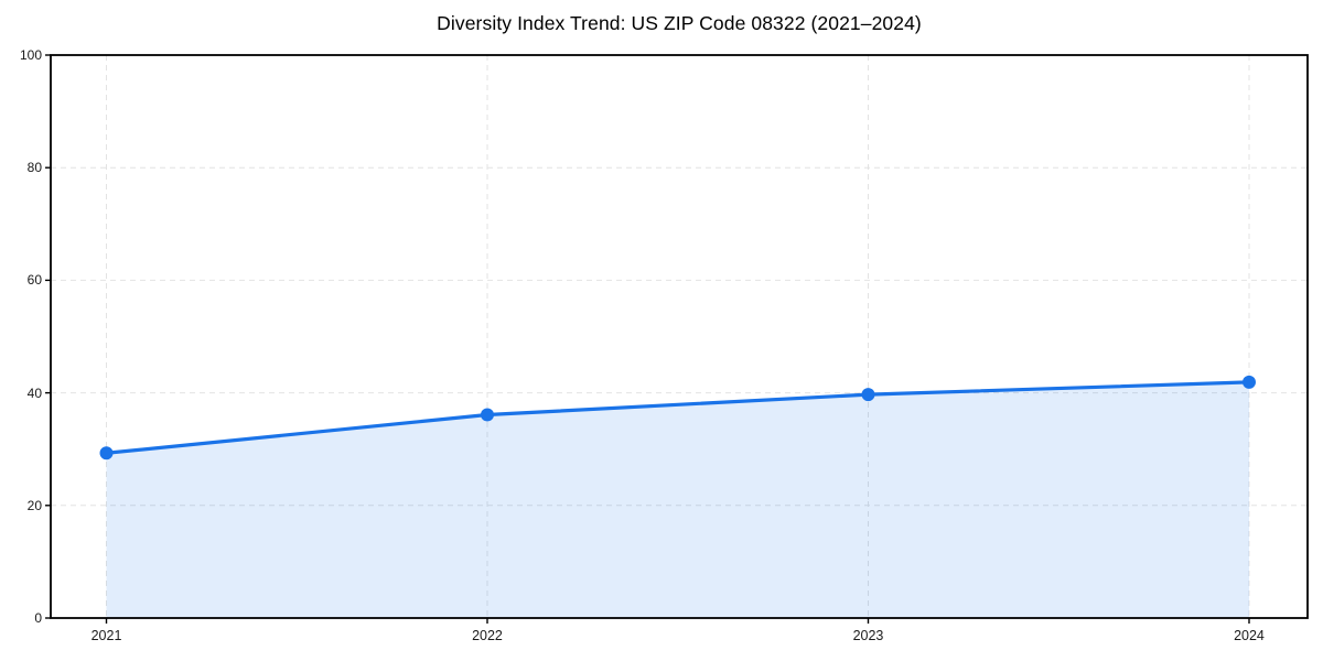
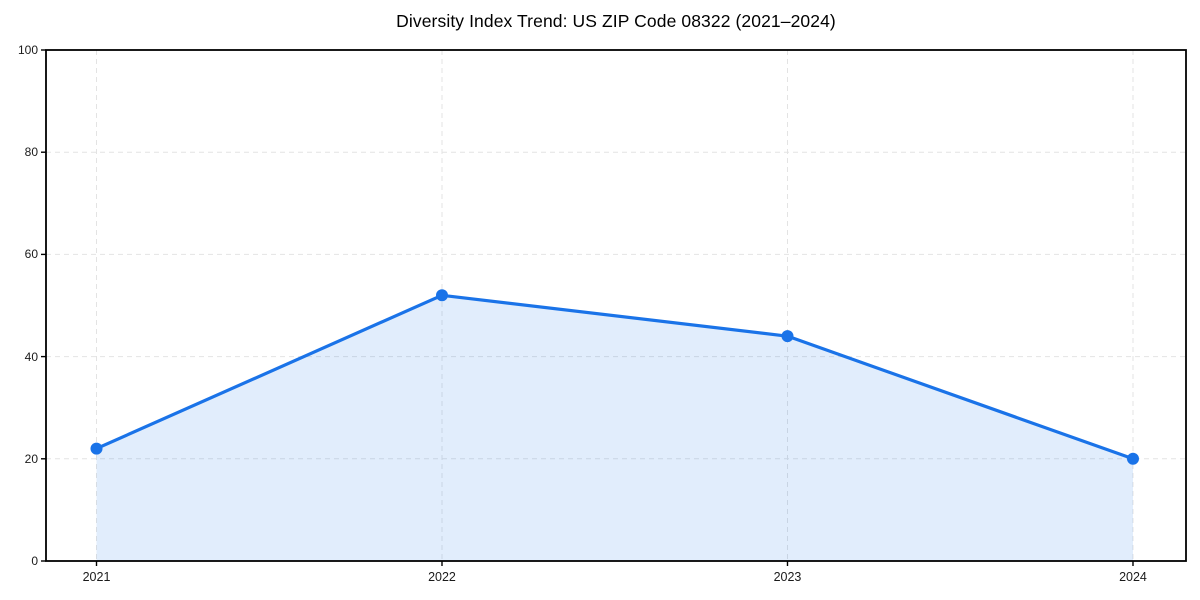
2021: 29 -> 22
2022: 36 -> 52
2023: 40 -> 44
2024: 42 -> 20
